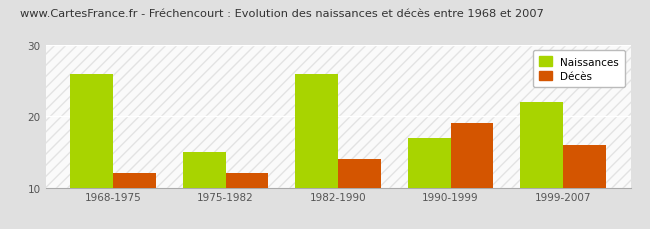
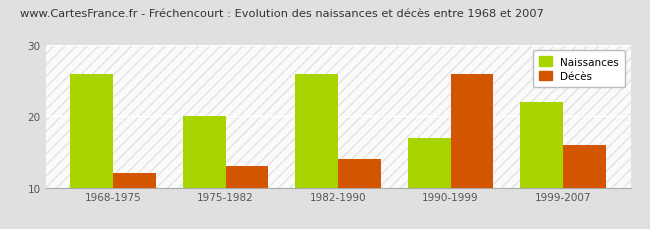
Naissances/1975-1982: 15 -> 20
Décès/1975-1982: 12 -> 13
Décès/1990-1999: 19 -> 26
